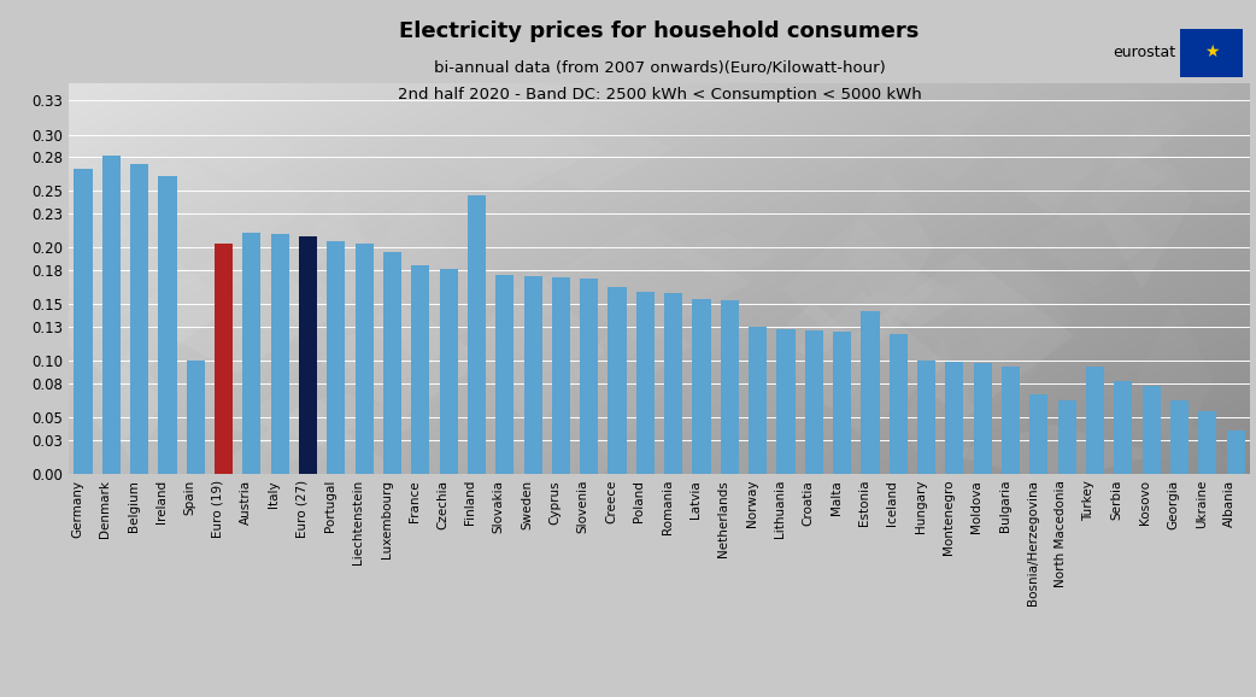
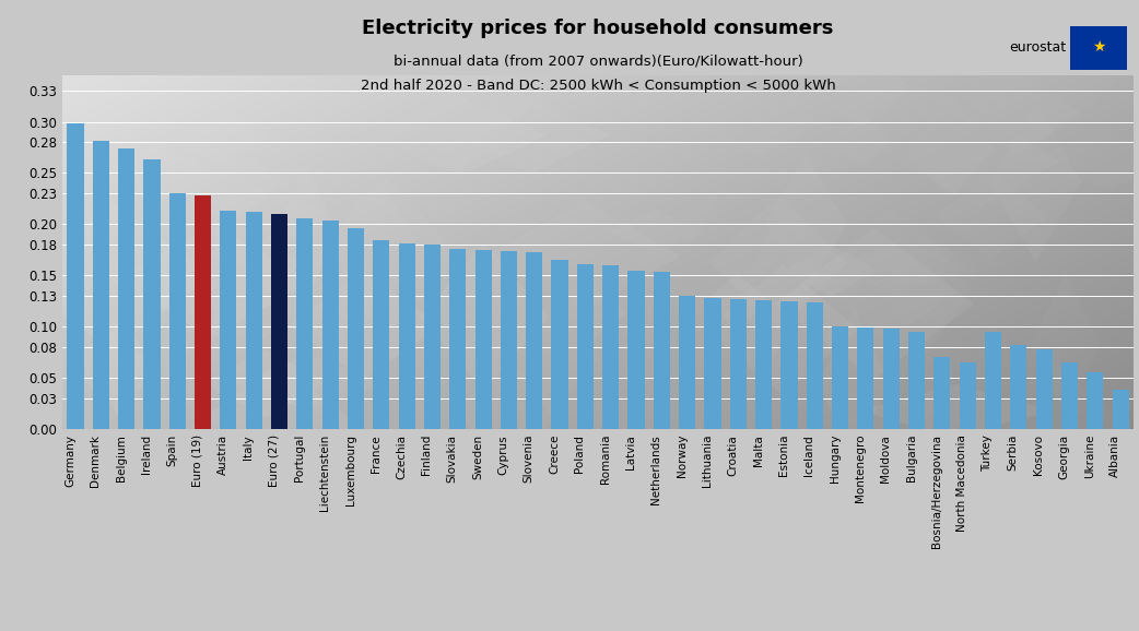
Germany: 0.270 -> 0.298
Spain: 0.100 -> 0.230
Euro (19): 0.204 -> 0.228
Finland: 0.246 -> 0.180
Estonia: 0.144 -> 0.125
